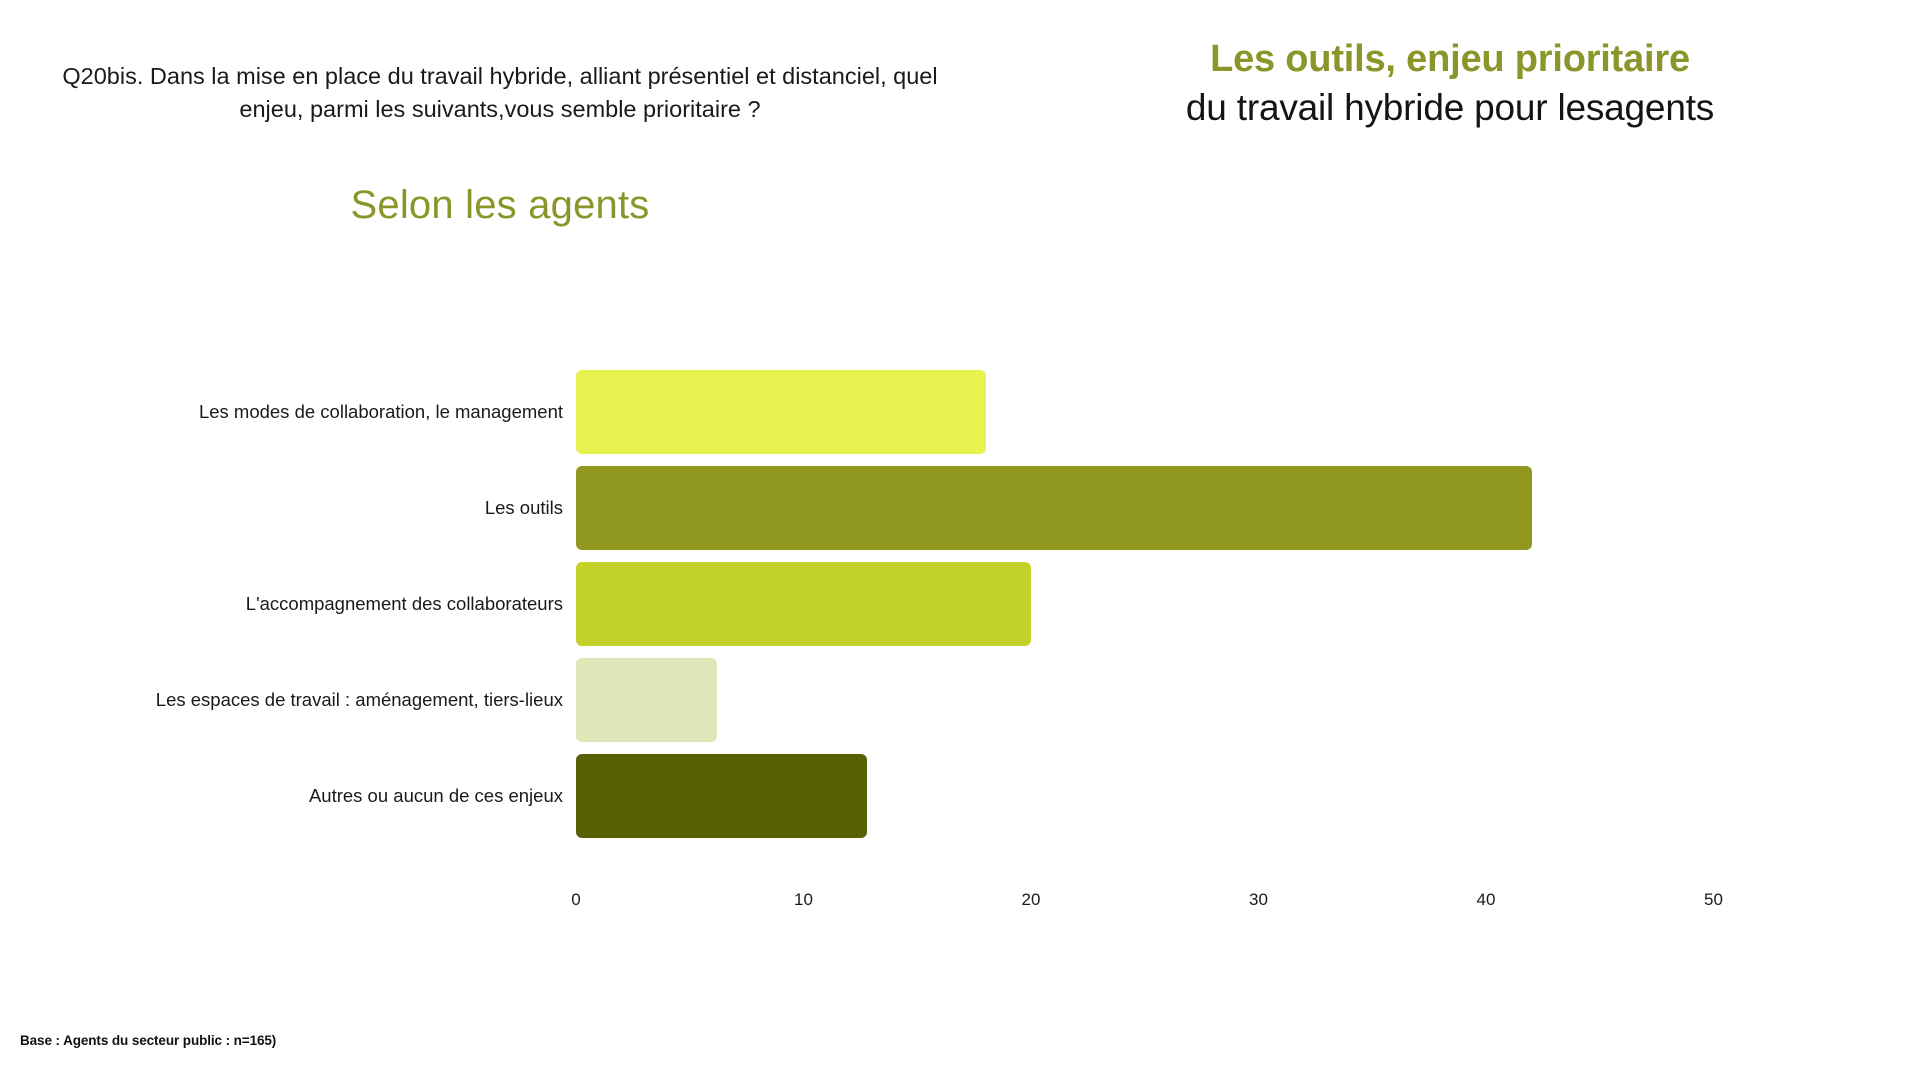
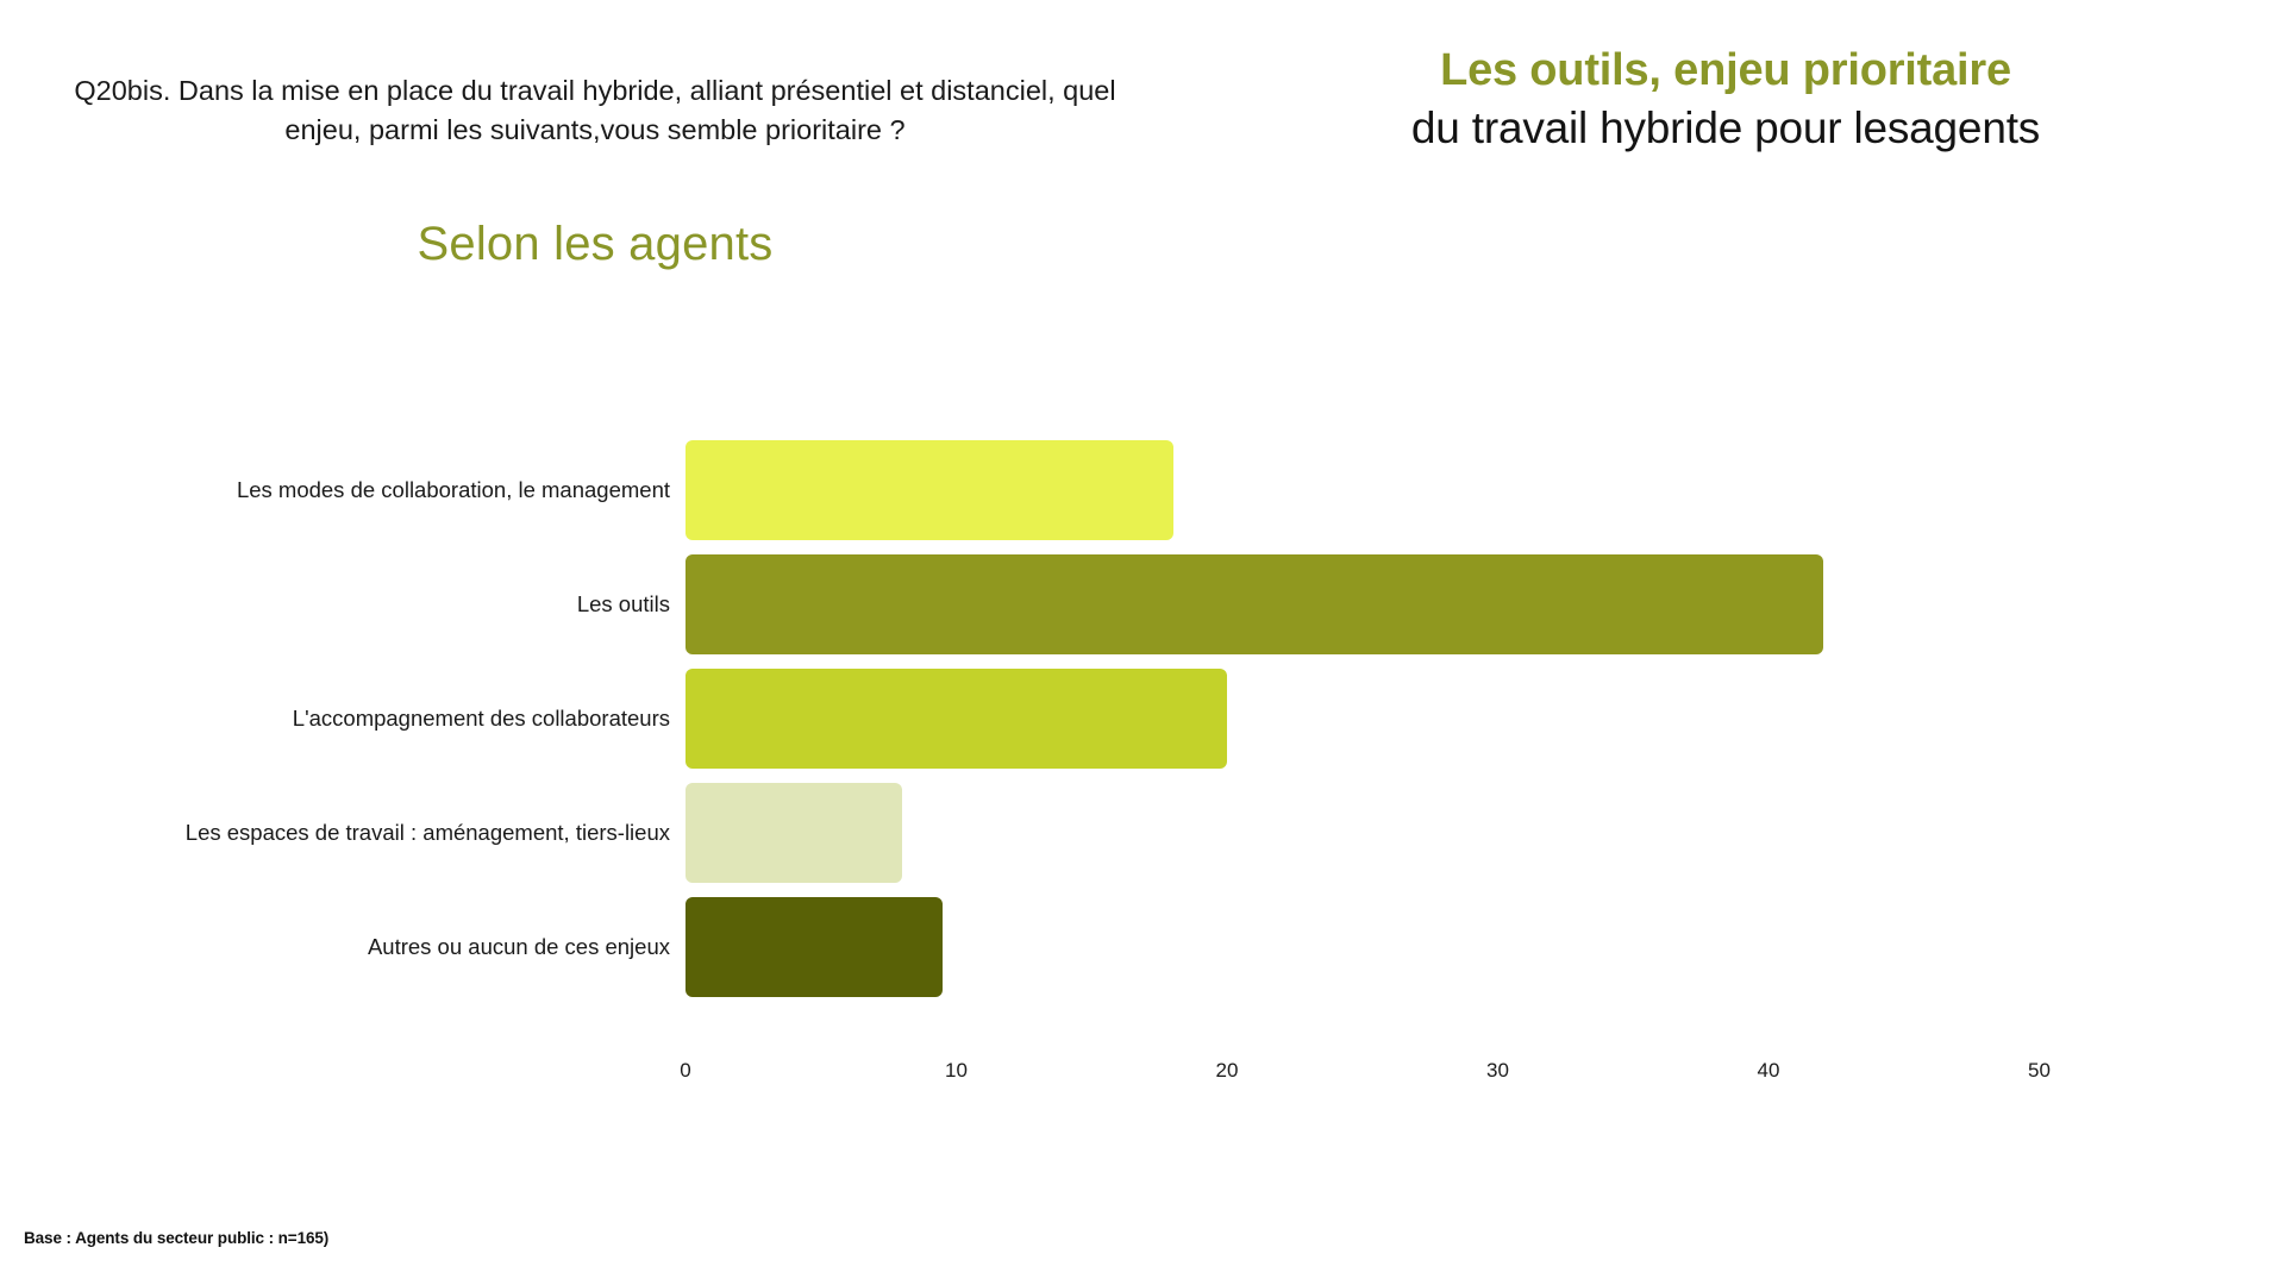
Les espaces de travail : aménagement, tiers-lieux: 6.2 -> 8.0
Autres ou aucun de ces enjeux: 12.8 -> 9.5
